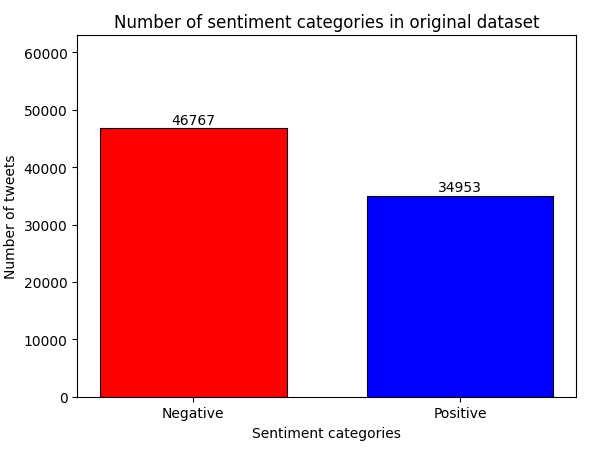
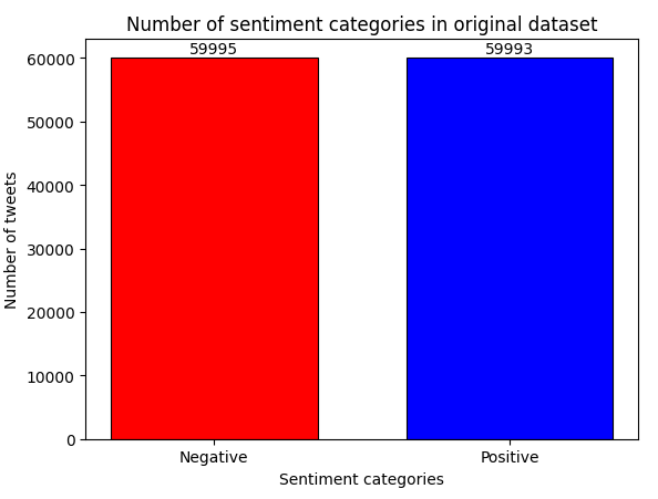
Negative: 46767 -> 59995
Positive: 34953 -> 59993
